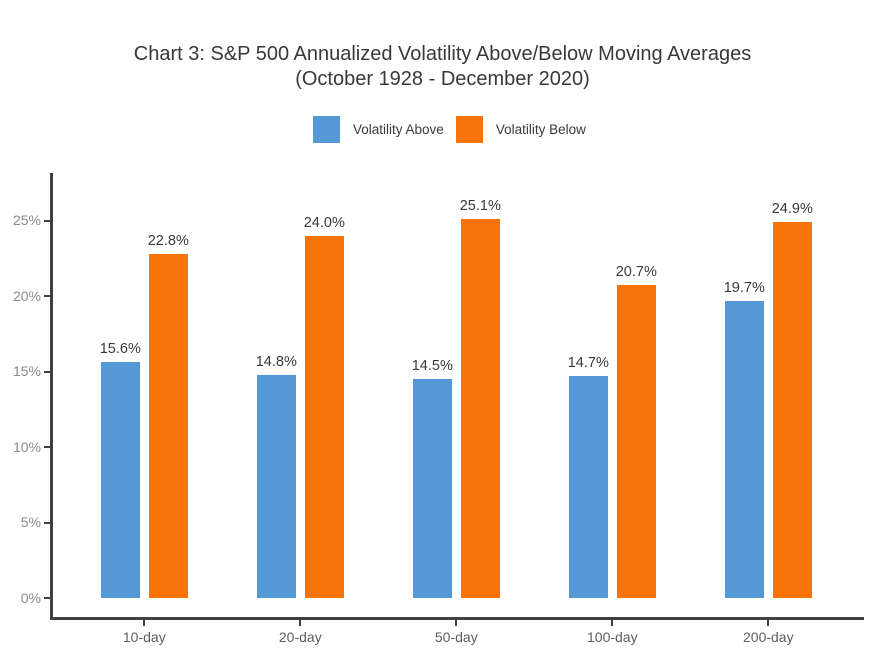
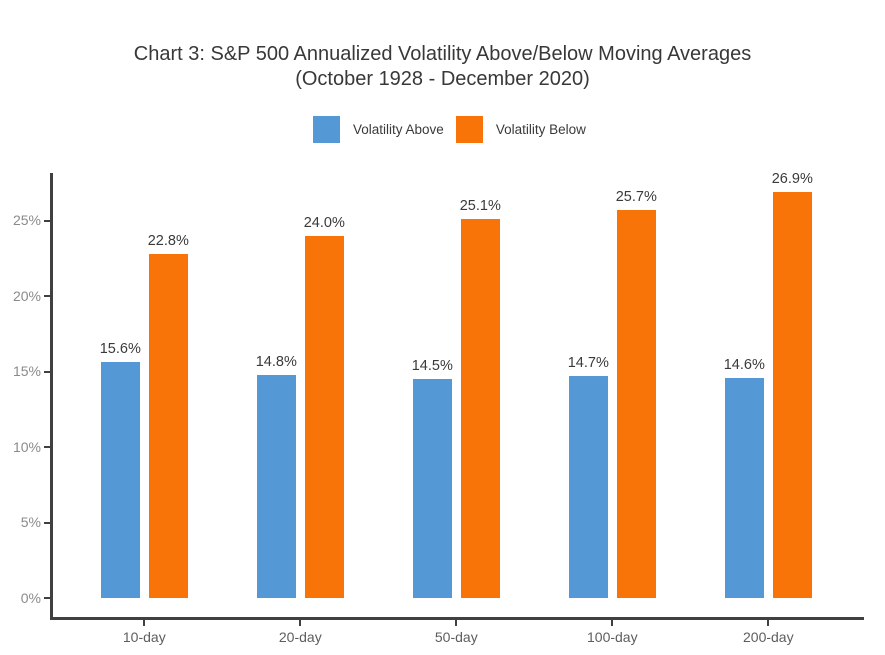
Volatility Below/100-day: 20.7% -> 25.7%
Volatility Above/200-day: 19.7% -> 14.6%
Volatility Below/200-day: 24.9% -> 26.9%
